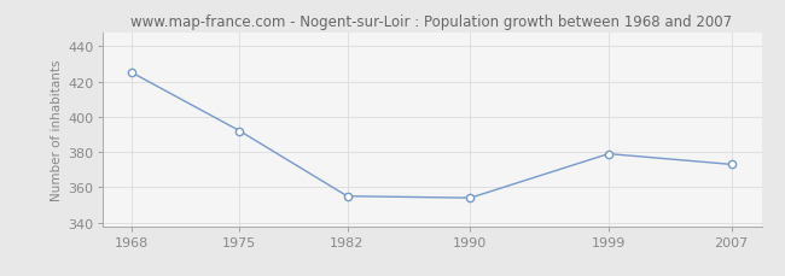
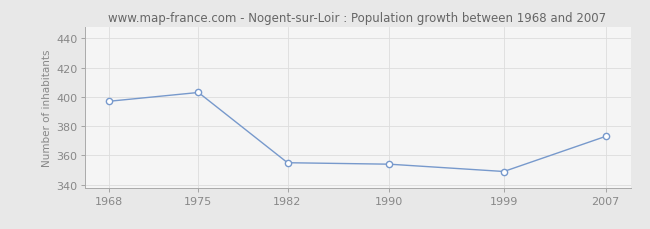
1968: 425 -> 397
1975: 392 -> 403
1999: 379 -> 349
